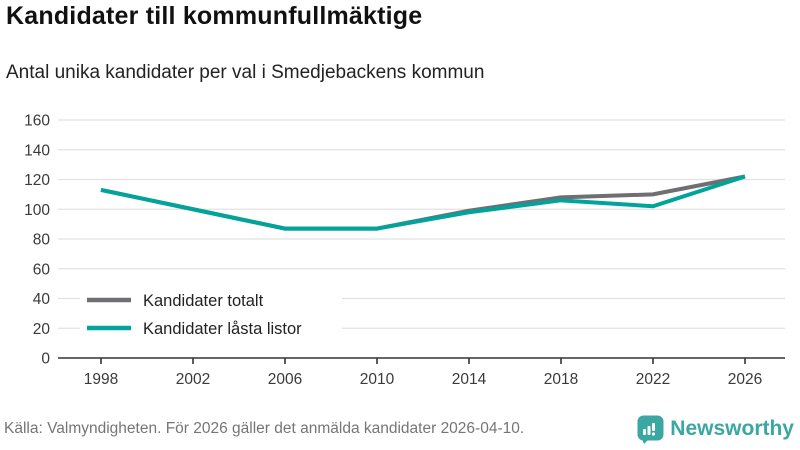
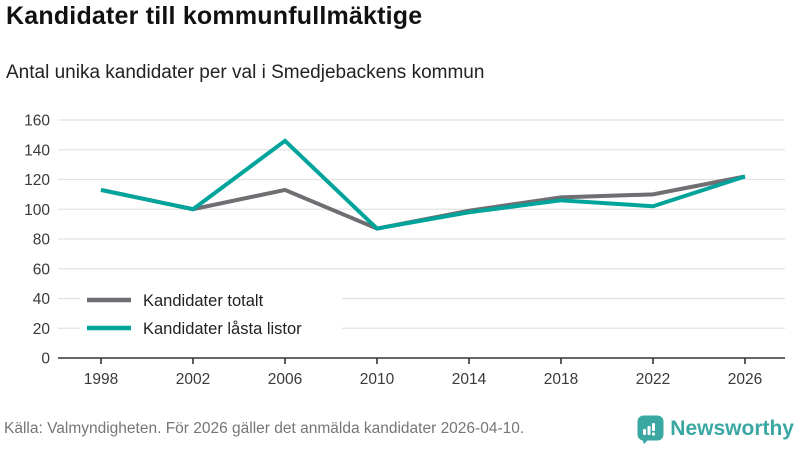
Kandidater totalt/2006: 87 -> 113
Kandidater låsta listor/2006: 87 -> 146
